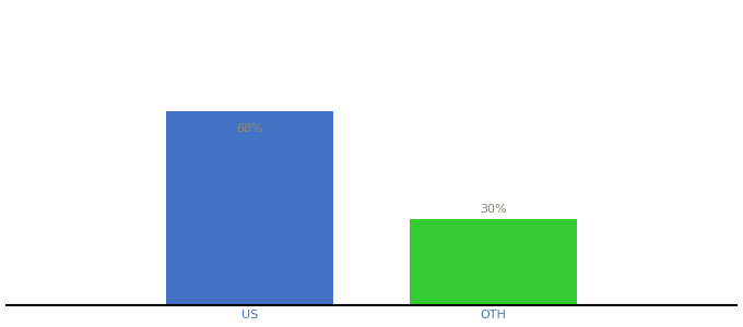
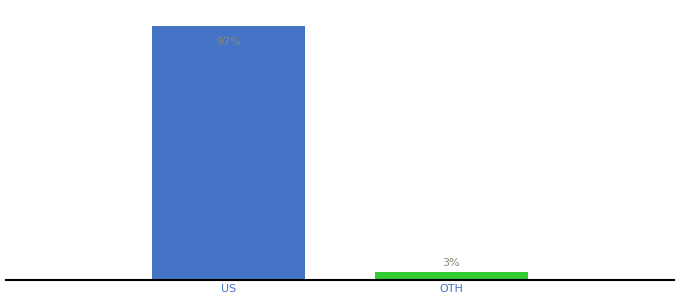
US: 68% -> 97%
OTH: 30% -> 3%
